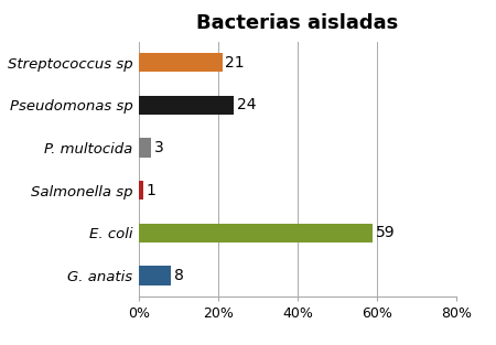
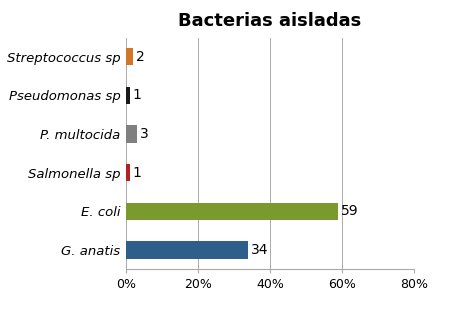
Streptococcus sp: 21 -> 2
Pseudomonas sp: 24 -> 1
G. anatis: 8 -> 34
